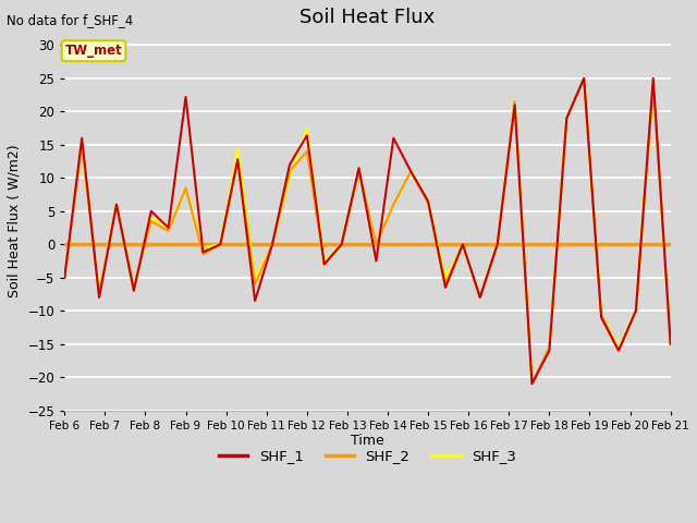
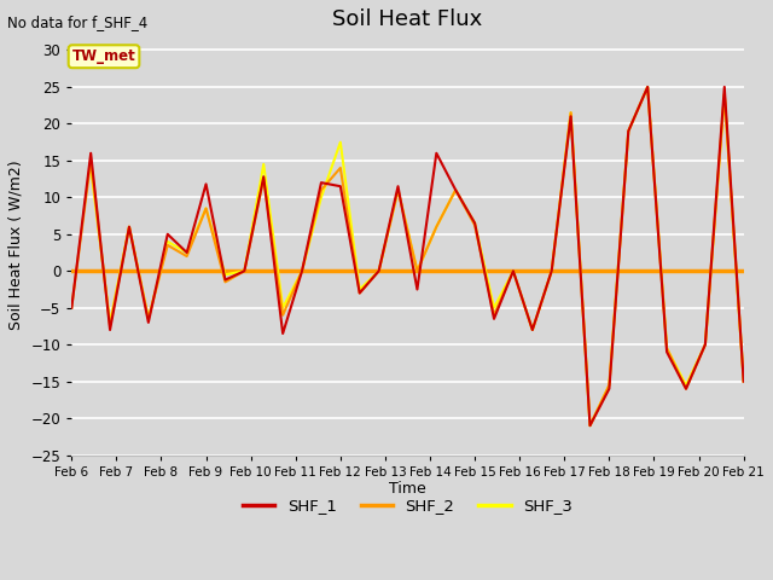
SHF_1/Feb 9: 22.2 -> 11.8
SHF_1/Feb 12: 16.4 -> 11.5
